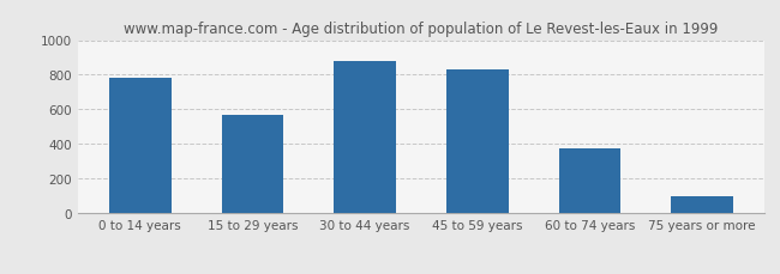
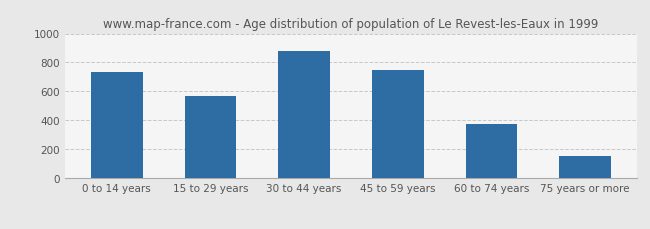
0 to 14 years: 780 -> 740
45 to 59 years: 830 -> 750
75 years or more: 100 -> 160
